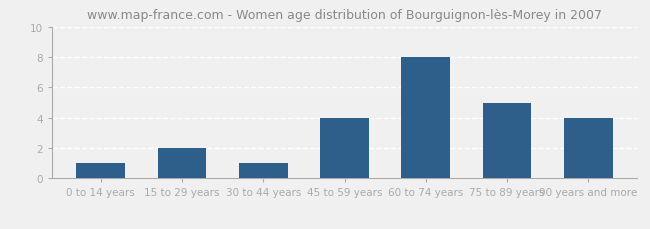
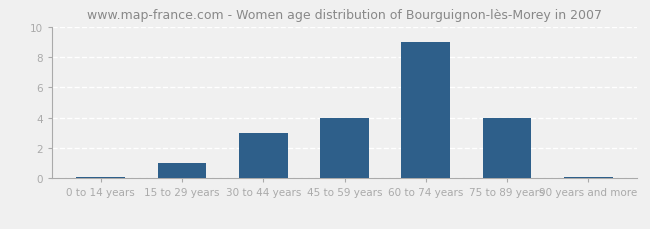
0 to 14 years: 1.0 -> 0.1
15 to 29 years: 2.0 -> 1.0
30 to 44 years: 1.0 -> 3.0
60 to 74 years: 8.0 -> 9.0
75 to 89 years: 5.0 -> 4.0
90 years and more: 4.0 -> 0.1
